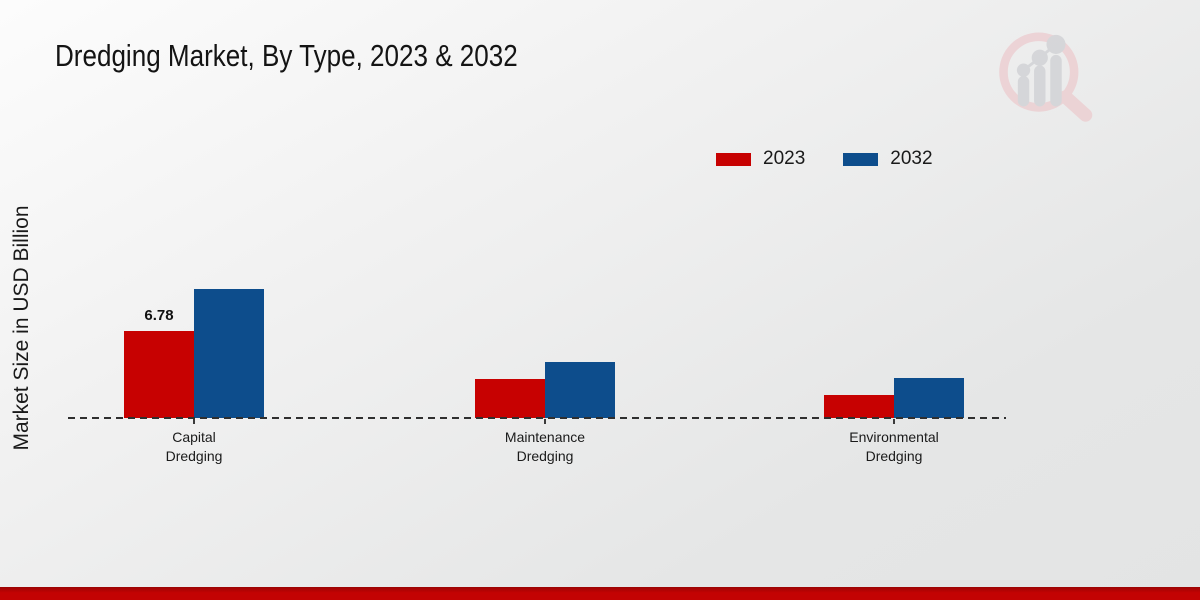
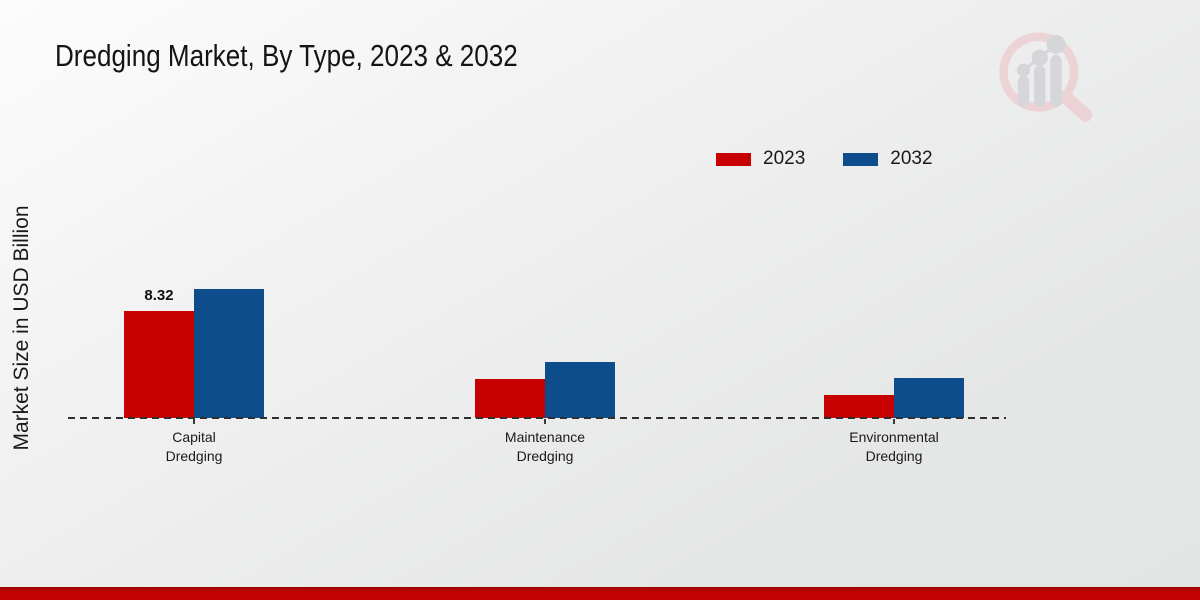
2023/Capital Dredging: 6.78 -> 8.32
